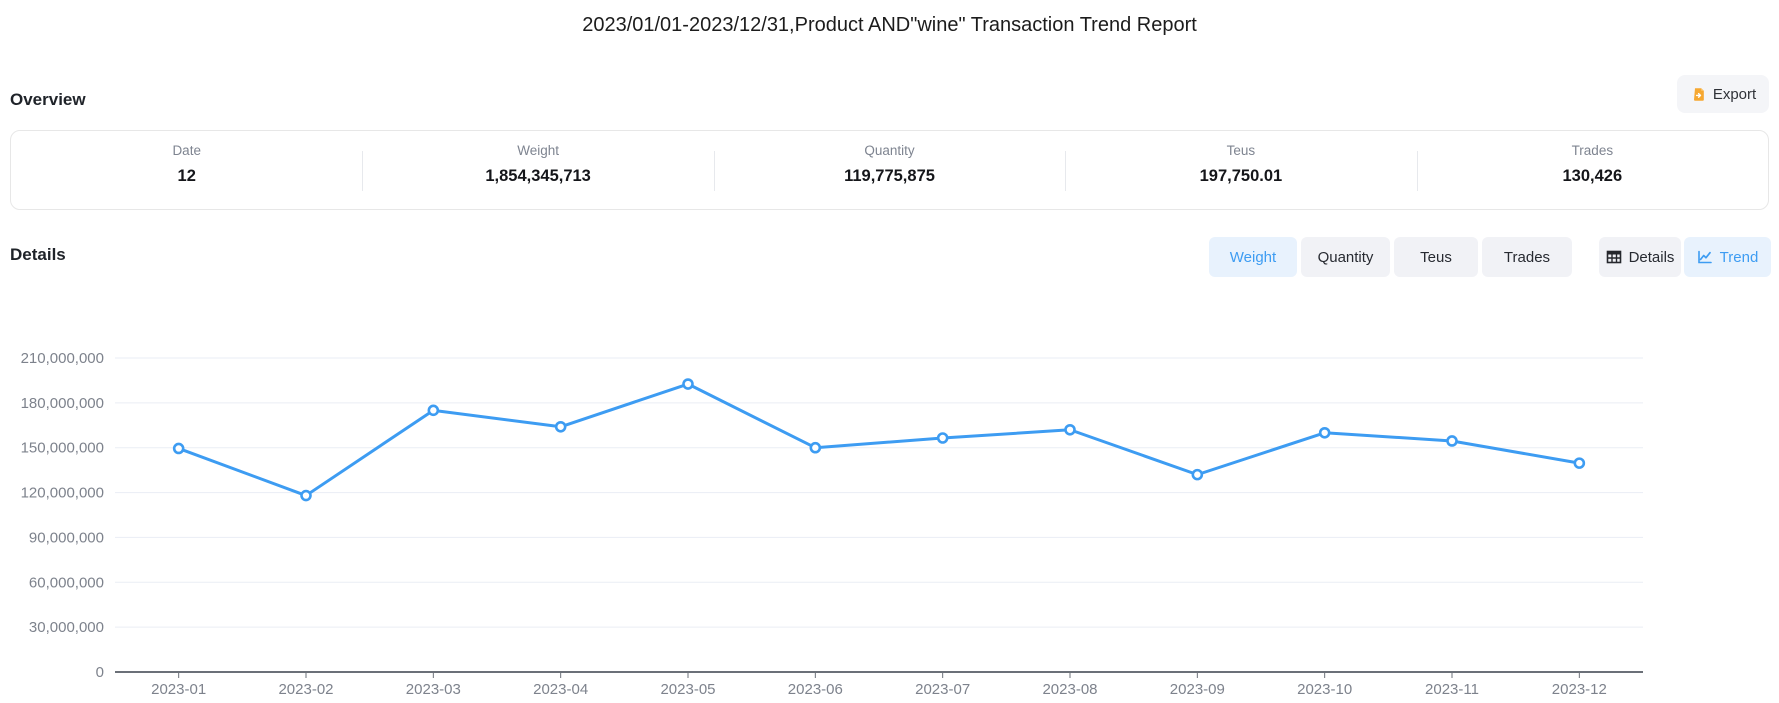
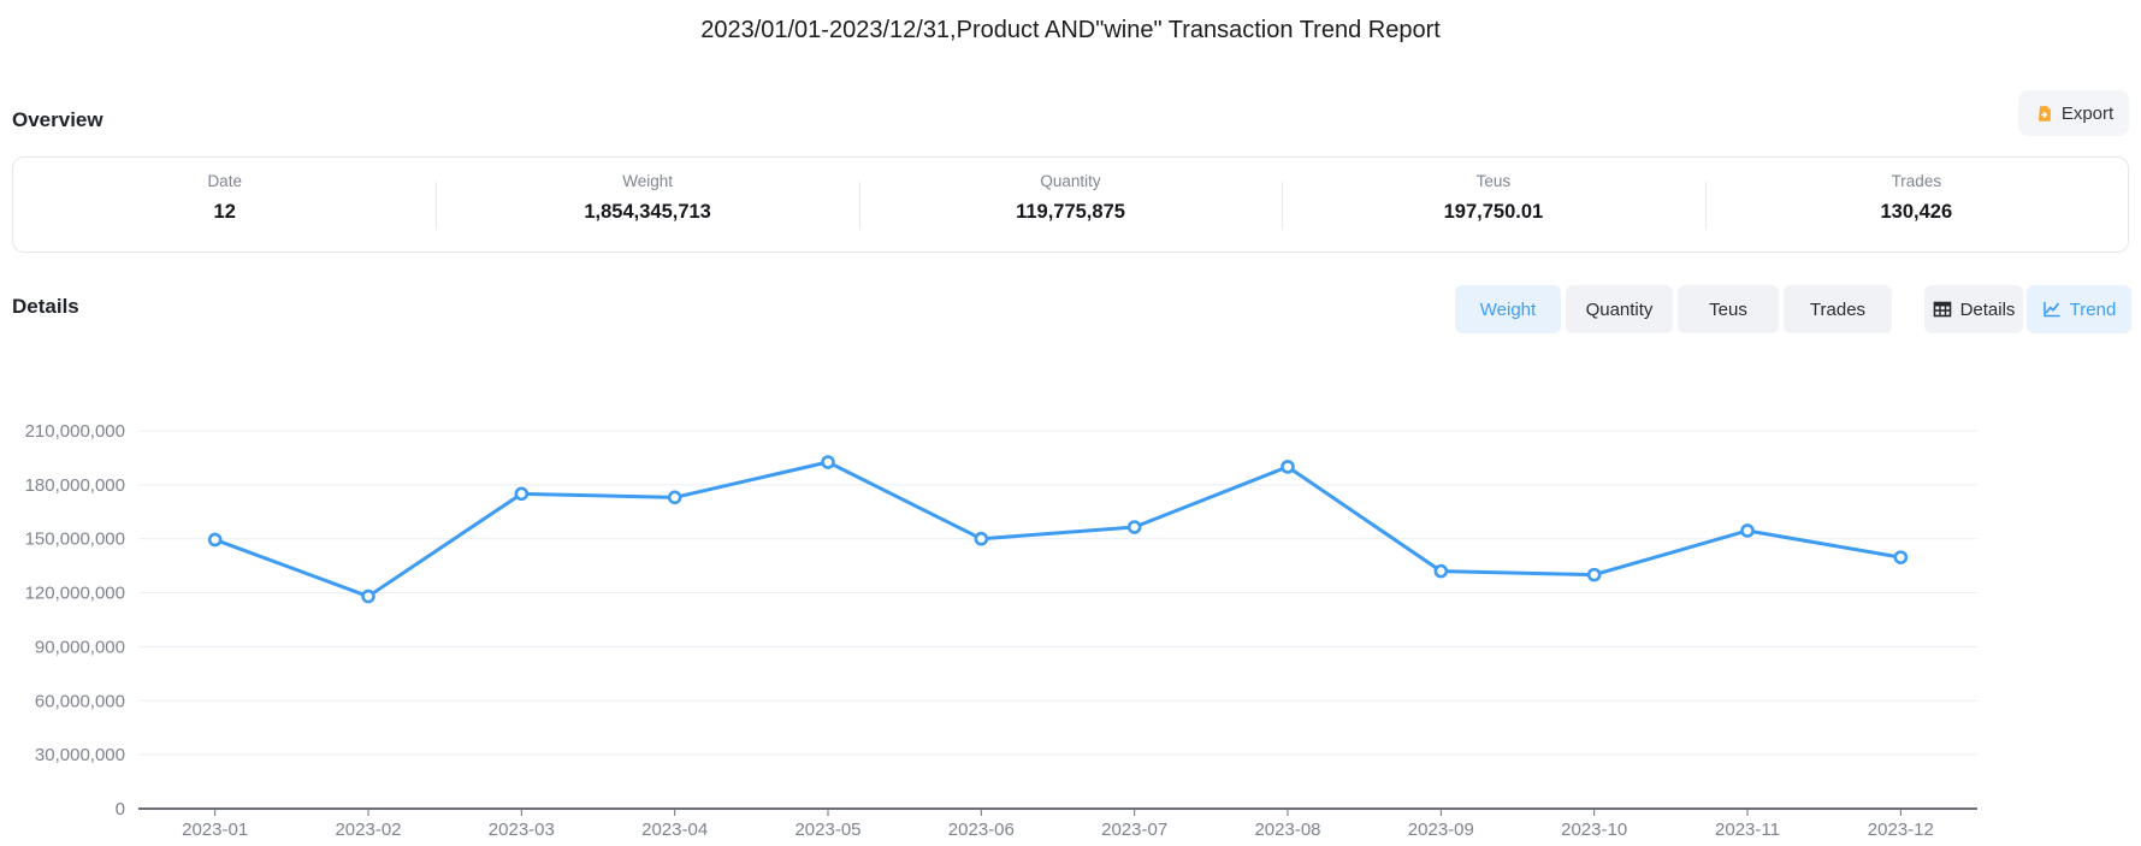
2023-04: 164000000 -> 173000000
2023-08: 162000000 -> 190000000
2023-10: 160000000 -> 130000000
